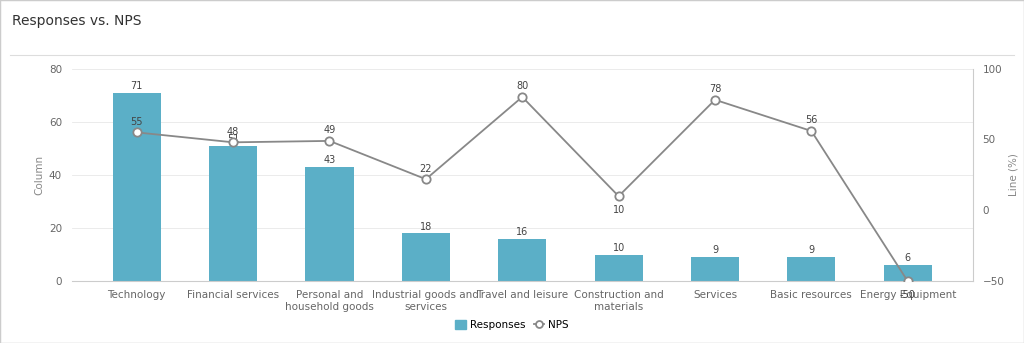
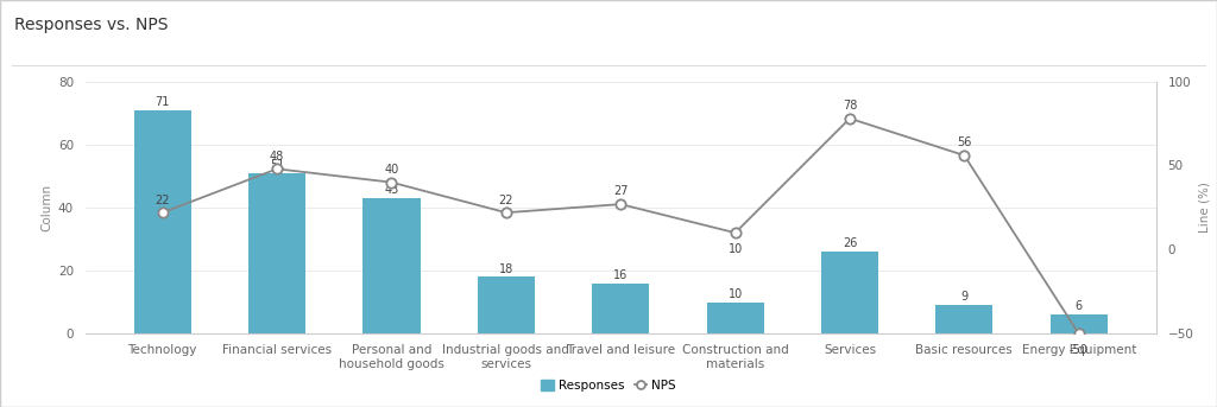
NPS/Technology: 55 -> 22
NPS/Personal and household goods: 49 -> 40
NPS/Travel and leisure: 80 -> 27
Responses/Services: 9 -> 26
